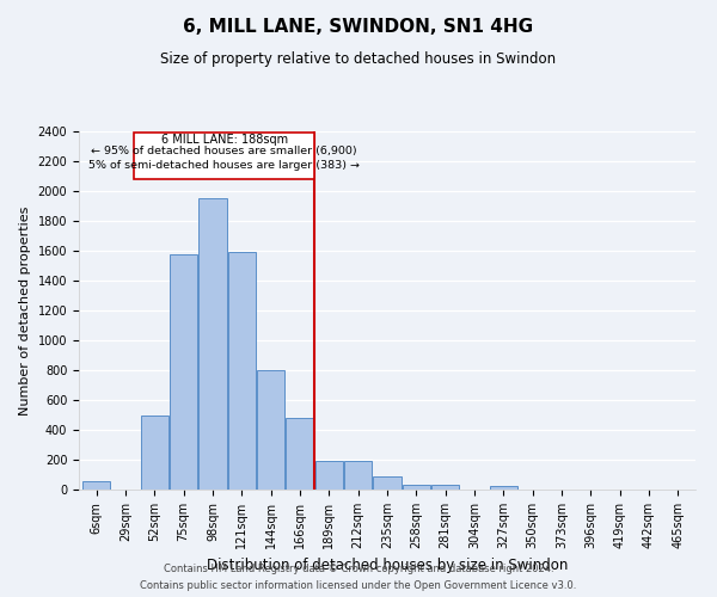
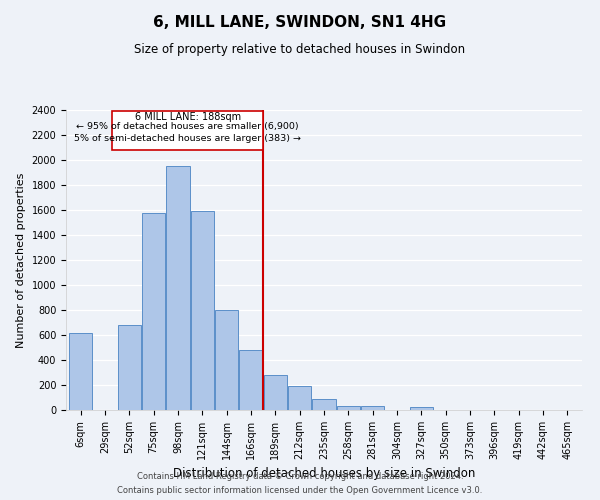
6sqm: 60 -> 620
52sqm: 500 -> 680
189sqm: 200 -> 280
